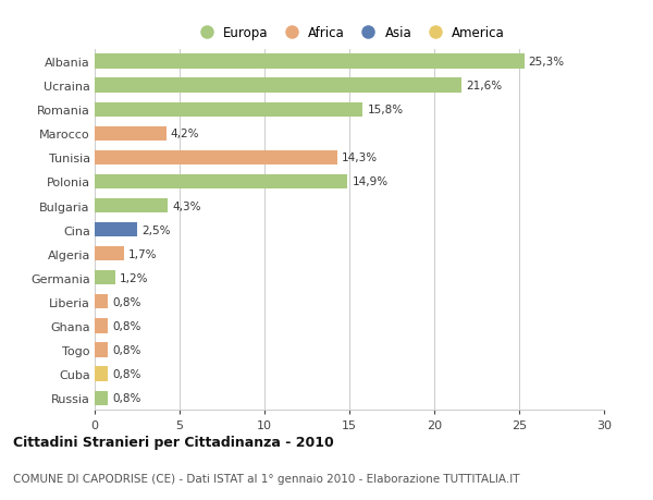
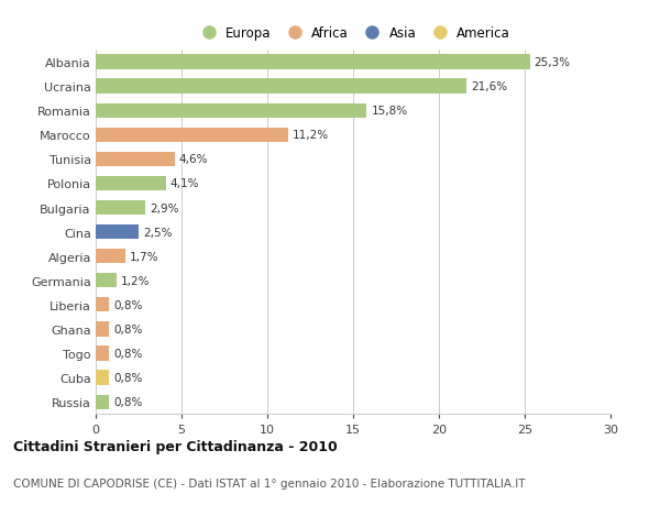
Marocco: 4,2% -> 11,2%
Tunisia: 14,3% -> 4,6%
Polonia: 14,9% -> 4,1%
Bulgaria: 4,3% -> 2,9%
